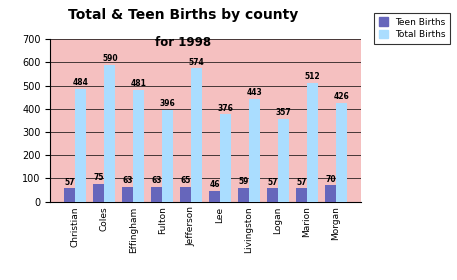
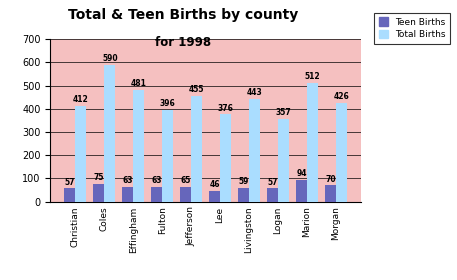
Total Births/Christian: 484 -> 412
Total Births/Jefferson: 574 -> 455
Teen Births/Marion: 57 -> 94
